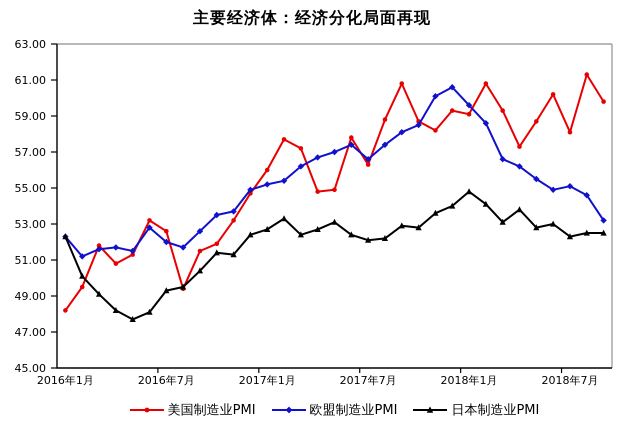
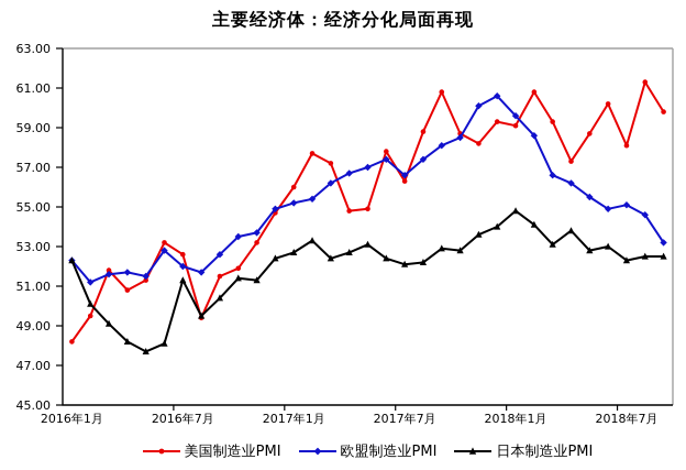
日本制造业PMI/2016年7月: 49.3 -> 51.3
